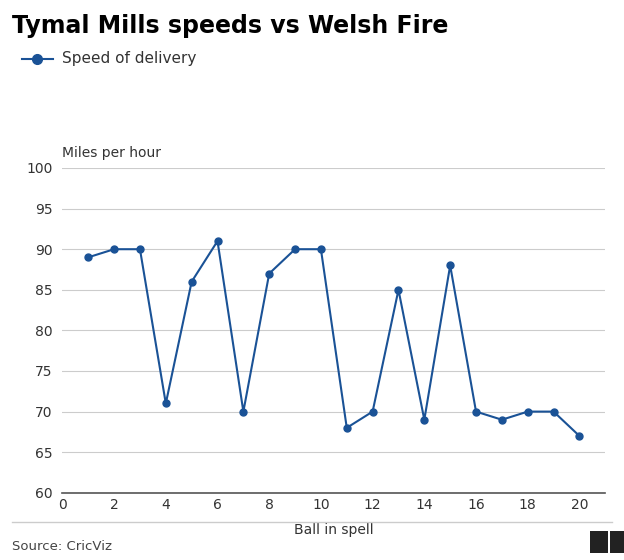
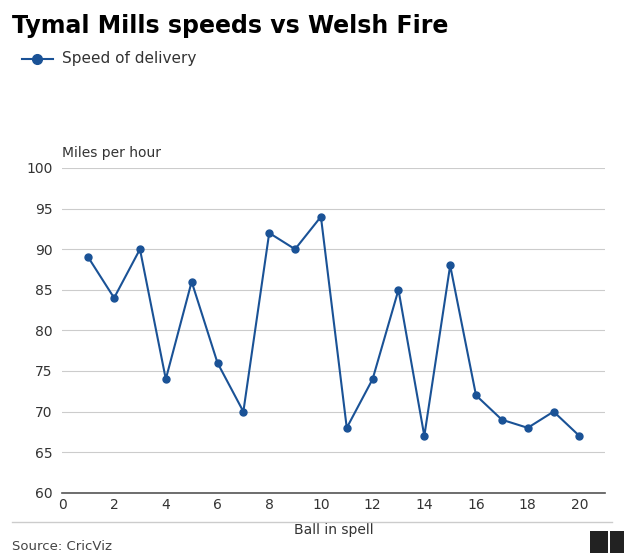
2: 90 -> 84
4: 71 -> 74
6: 91 -> 76
8: 87 -> 92
10: 90 -> 94
12: 70 -> 74
14: 69 -> 67
16: 70 -> 72
18: 70 -> 68
